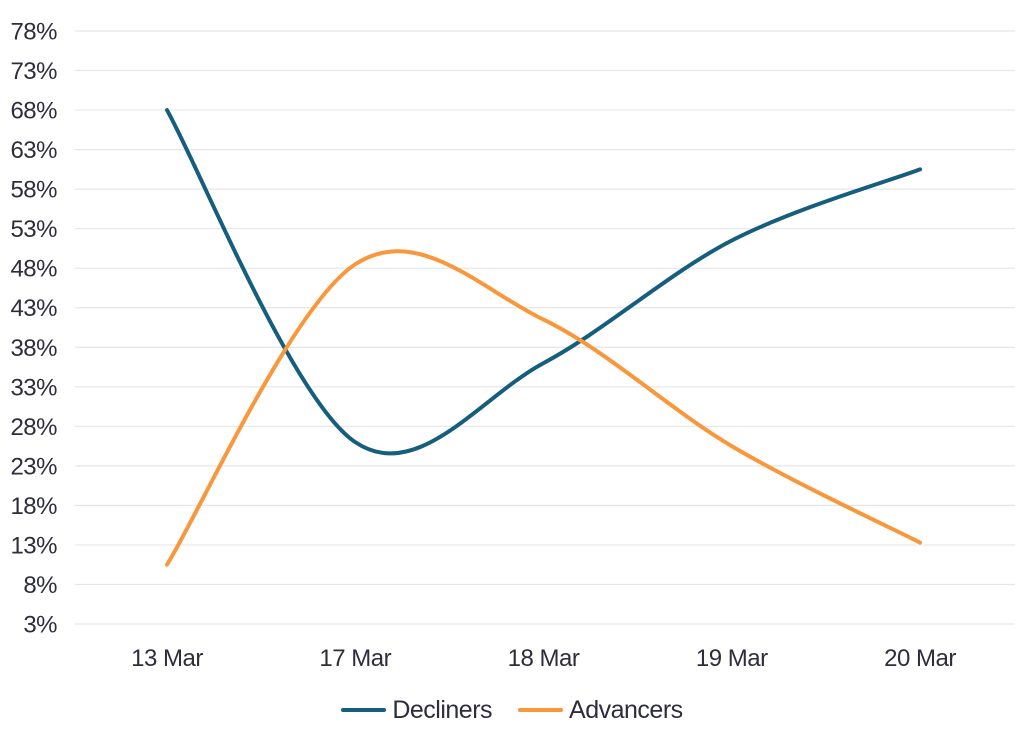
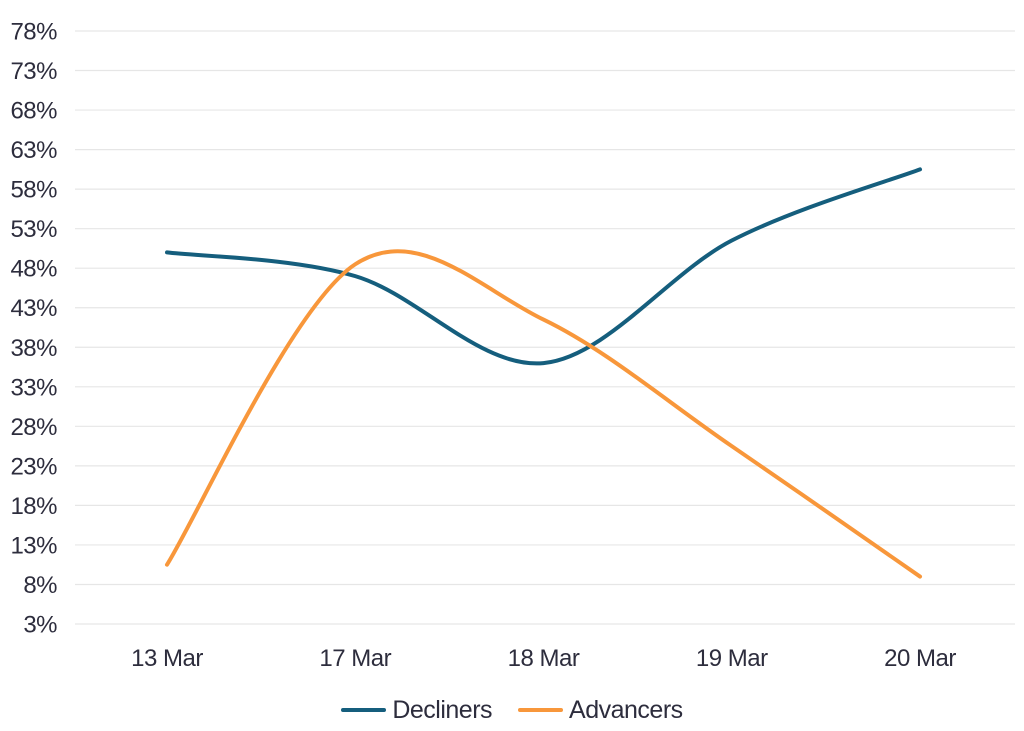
Decliners/13 Mar: 68% -> 50%
Decliners/17 Mar: 26% -> 47%
Advancers/20 Mar: 13% -> 9%
